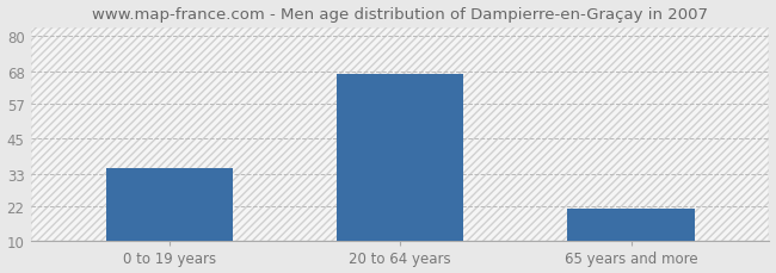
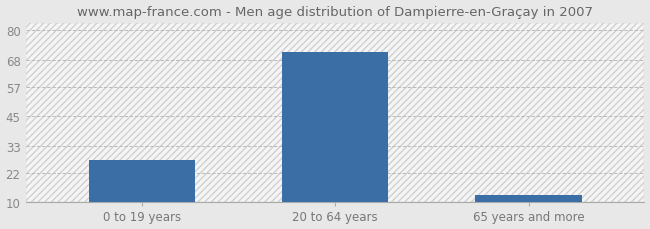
0 to 19 years: 35 -> 27
20 to 64 years: 67 -> 71
65 years and more: 21 -> 13
